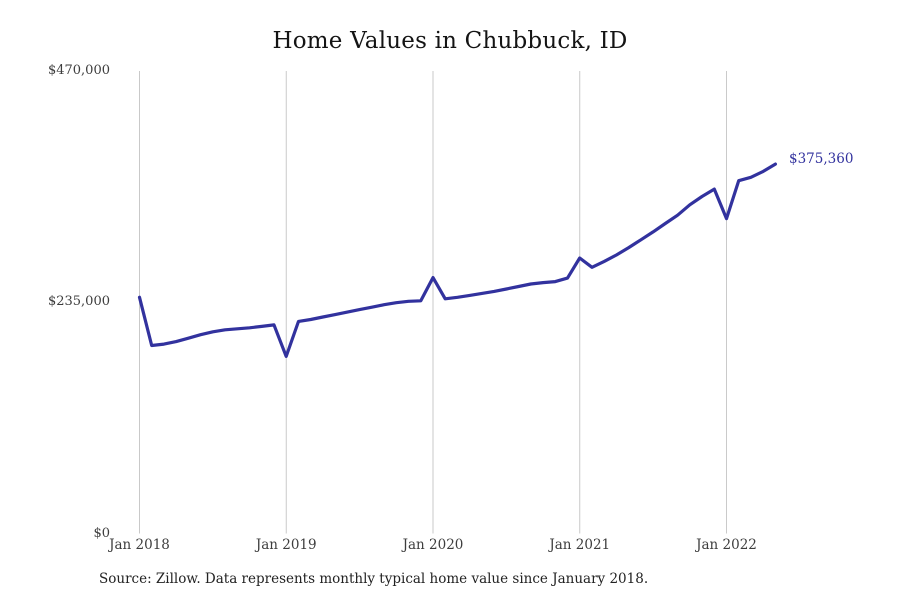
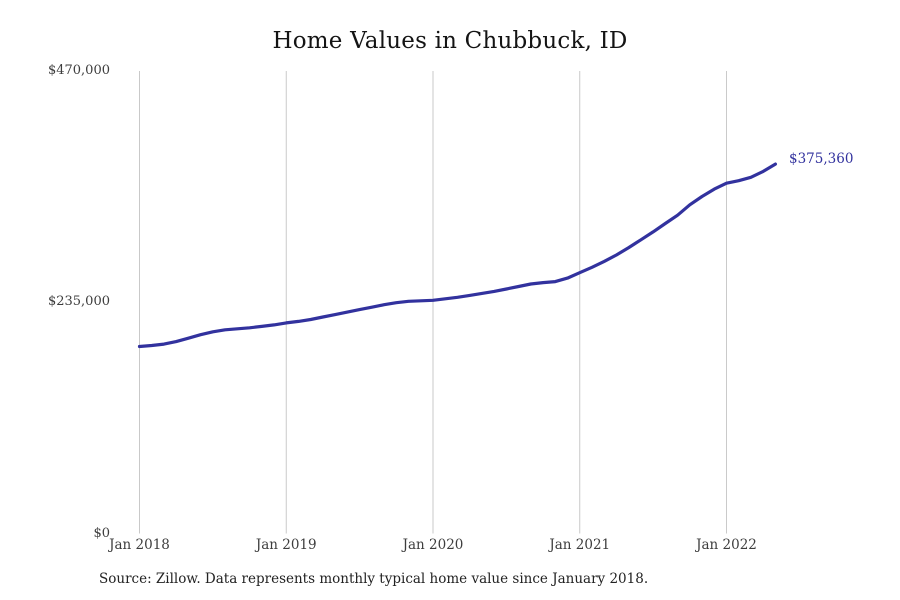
Jan 2018: $240000 -> $190000
Jan 2019: $180000 -> $210000
Jan 2020: $260000 -> $240000
Jan 2021: $280000 -> $260000
Jan 2022: $320000 -> $360000
